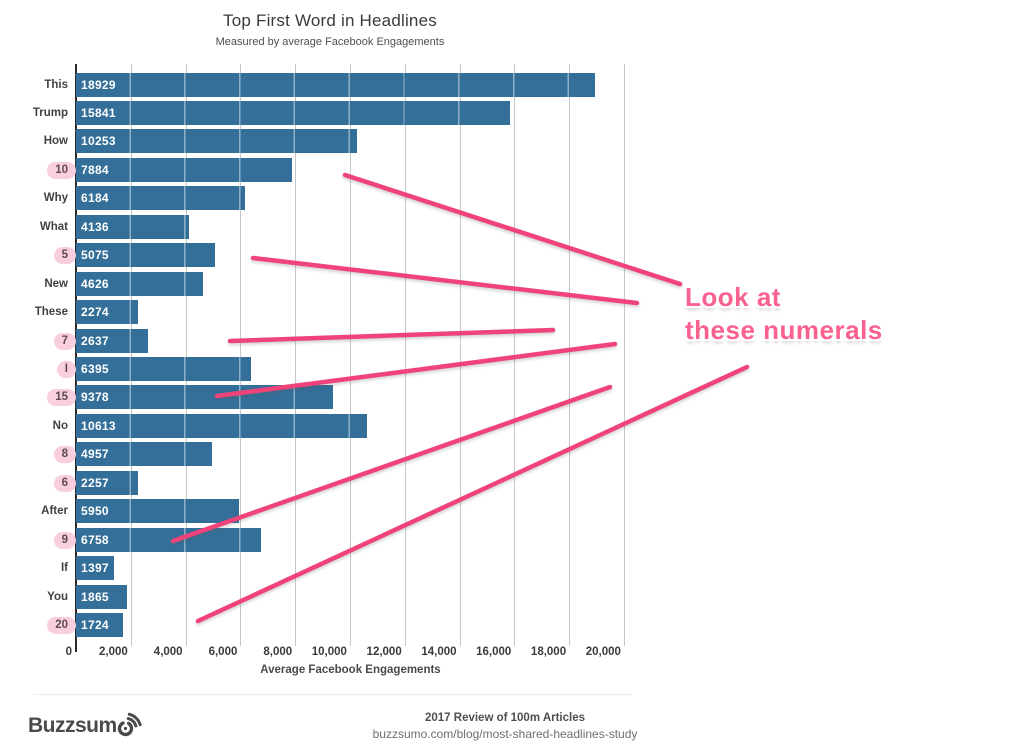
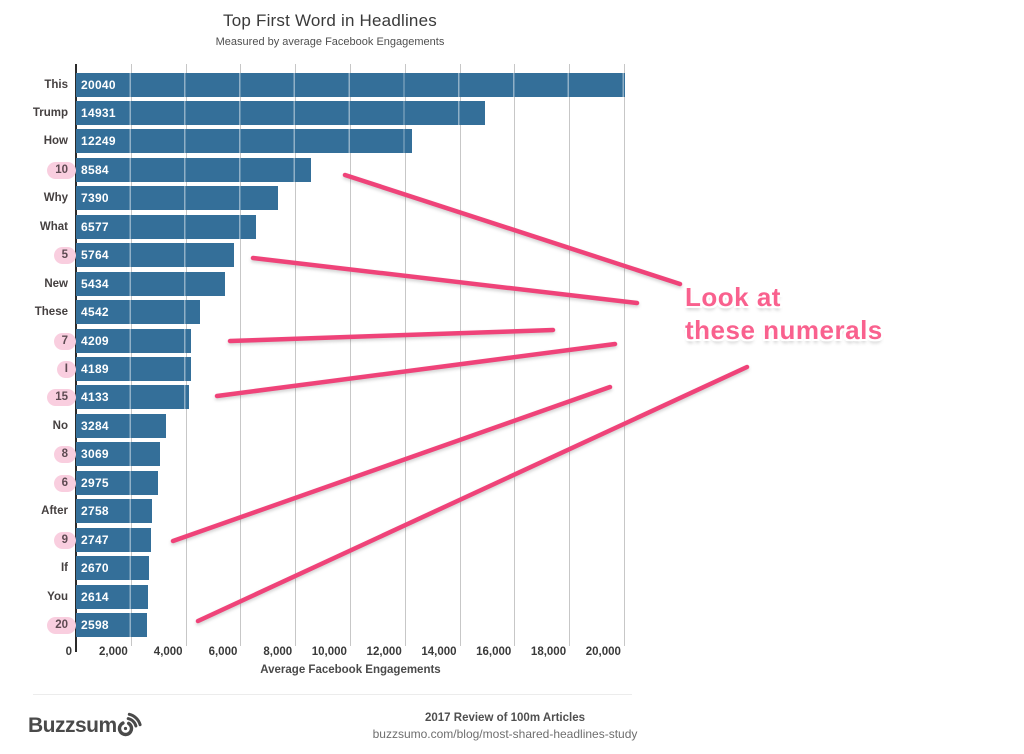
This: 18929 -> 20040
Trump: 15841 -> 14931
How: 10253 -> 12249
10: 7884 -> 8584
Why: 6184 -> 7390
What: 4136 -> 6577
5: 5075 -> 5764
New: 4626 -> 5434
These: 2274 -> 4542
7: 2637 -> 4209
I: 6395 -> 4189
15: 9378 -> 4133
No: 10613 -> 3284
8: 4957 -> 3069
6: 2257 -> 2975
After: 5950 -> 2758
9: 6758 -> 2747
If: 1397 -> 2670
You: 1865 -> 2614
20: 1724 -> 2598
